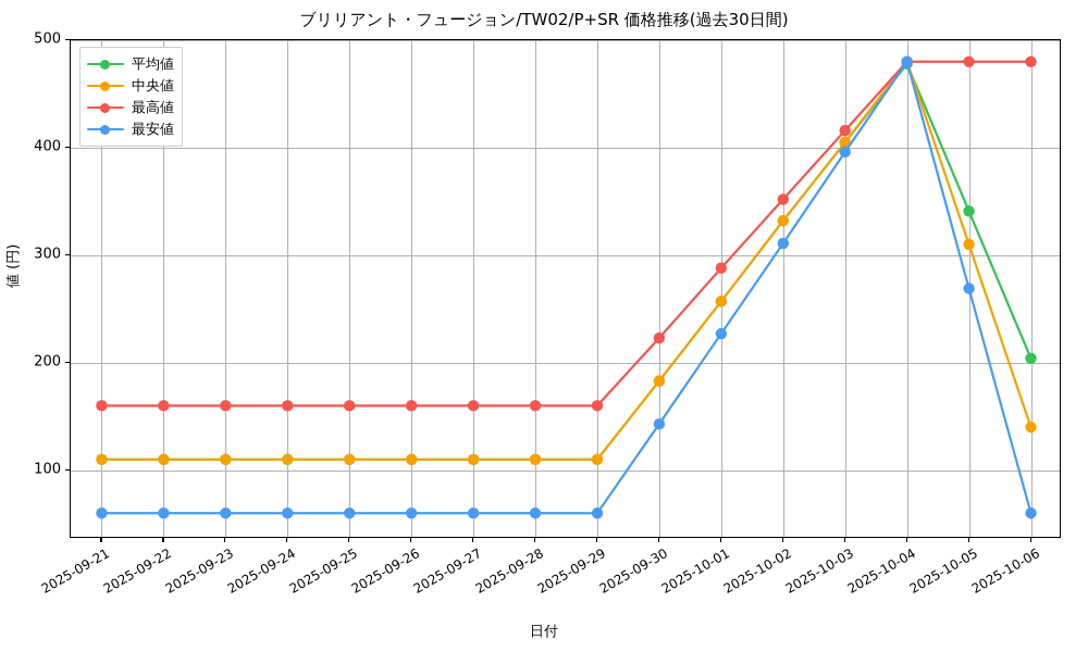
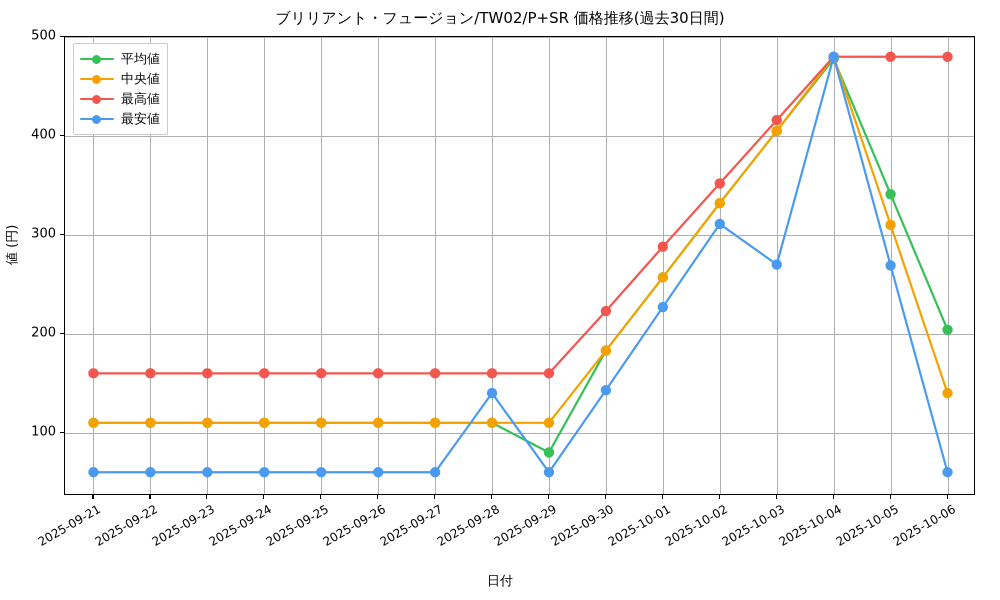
最安値/2025-09-28: 60 -> 140
平均値/2025-09-29: 110 -> 80
最安値/2025-10-03: 400 -> 270
